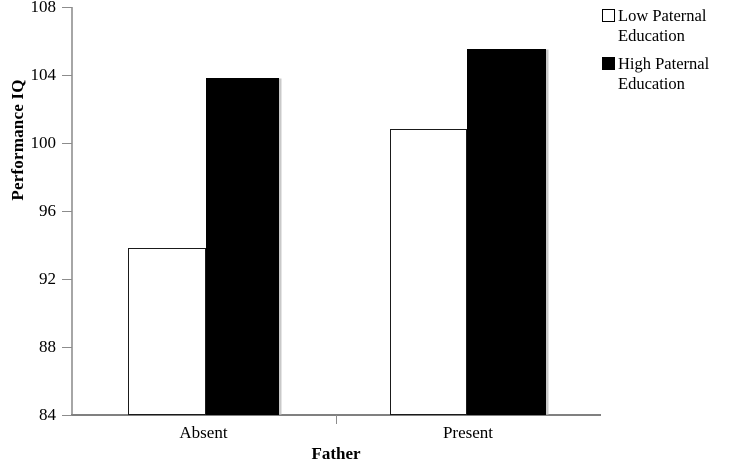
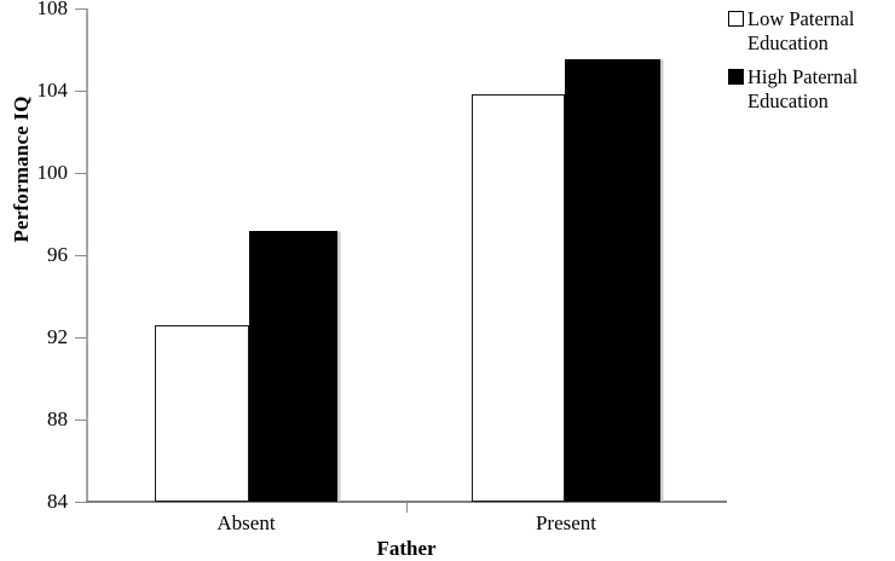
Low Paternal Education/Absent: 93.8 -> 92.6
High Paternal Education/Absent: 103.8 -> 97.2
Low Paternal Education/Present: 100.8 -> 103.8
